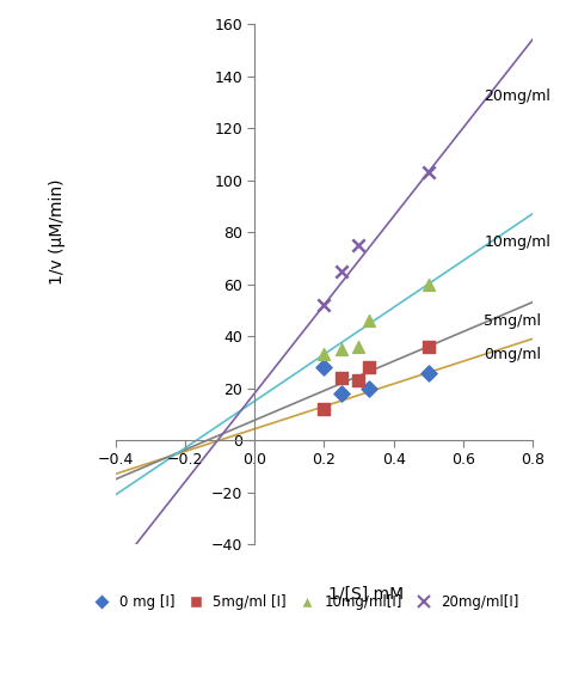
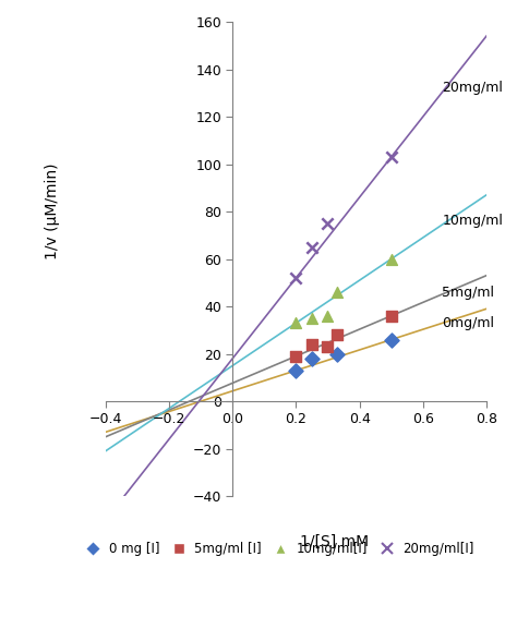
0 mg [I]/0.2: 28 -> 13
5mg/ml [I]/0.2: 12 -> 19
